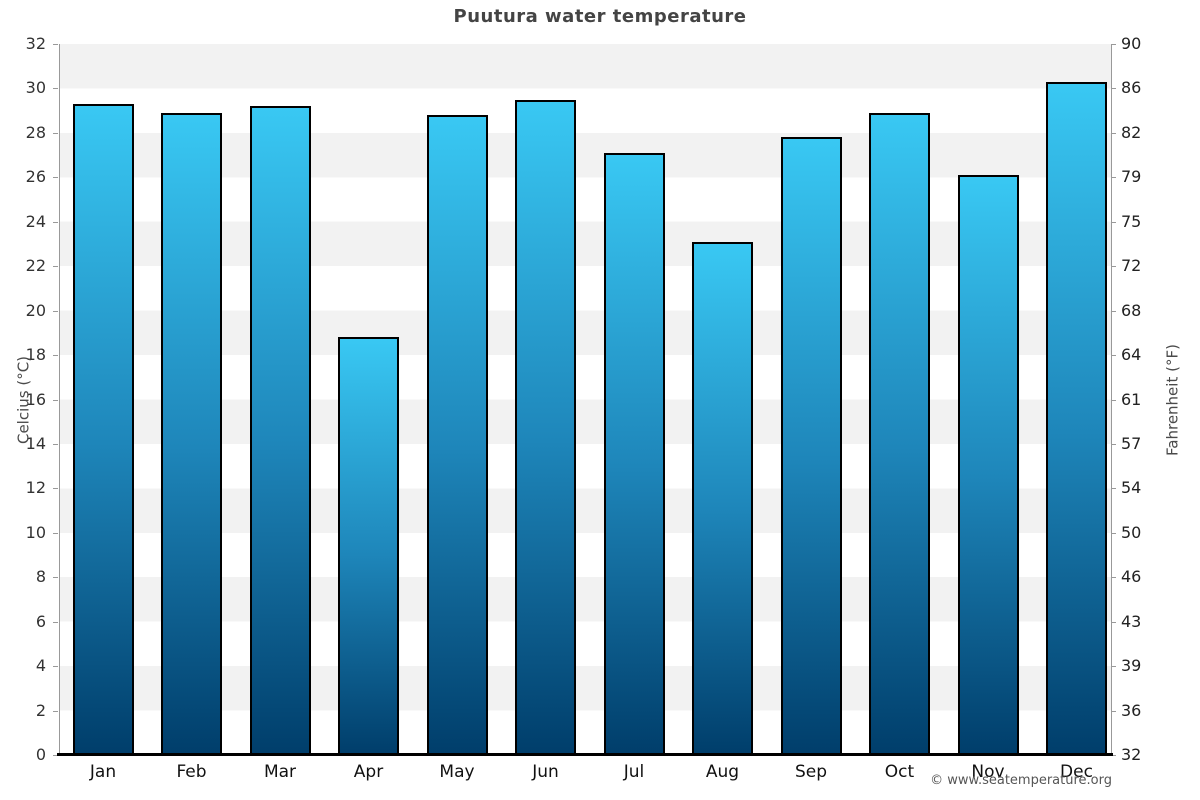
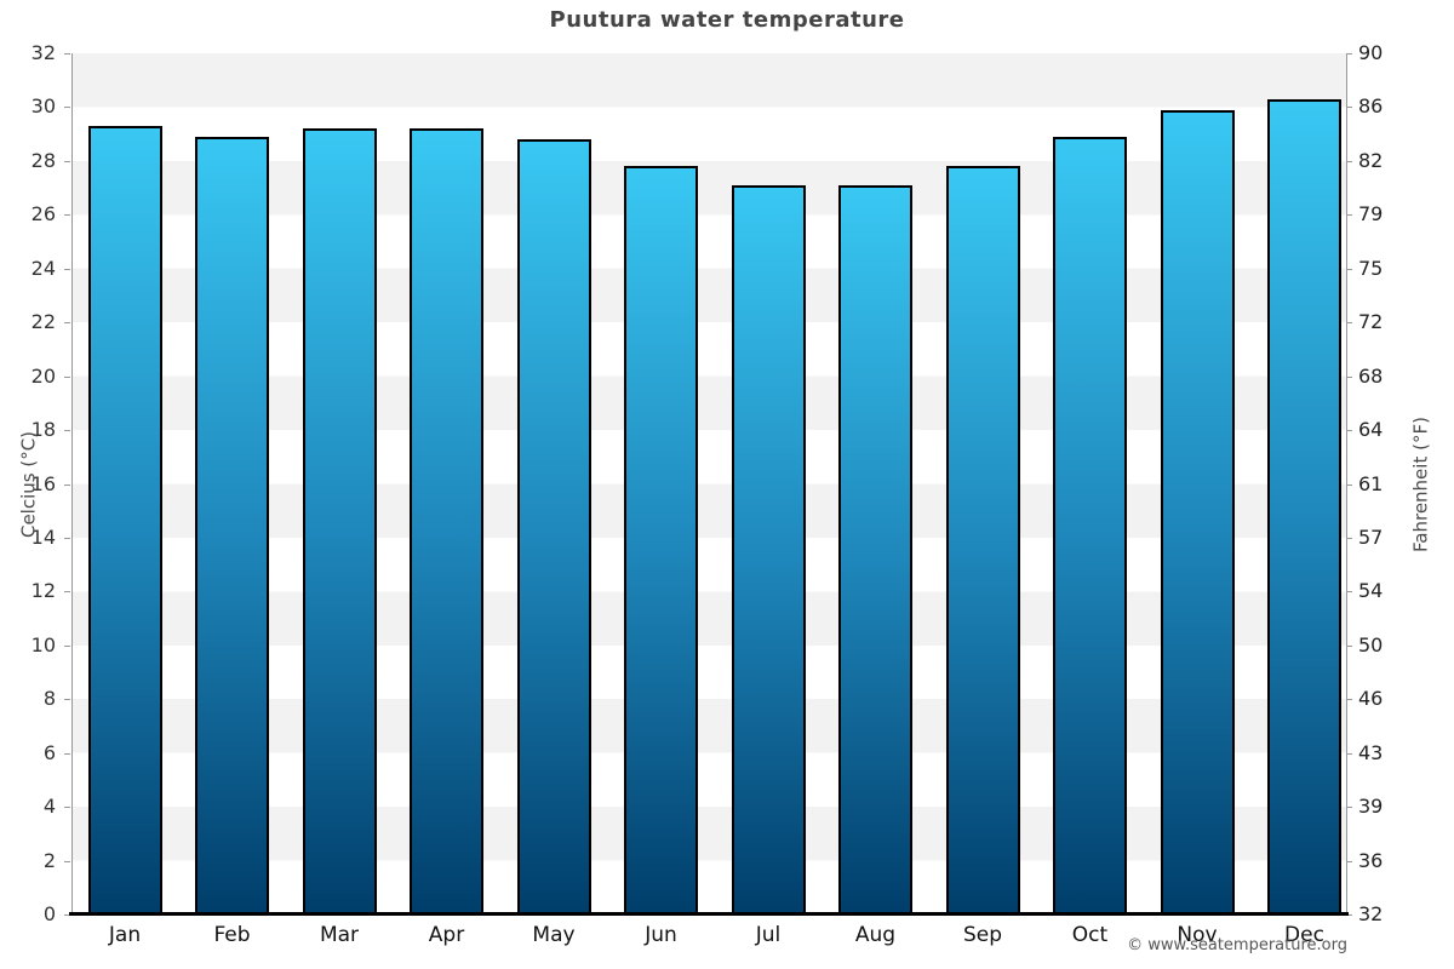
Apr: 18.8 -> 29.2
Jun: 29.5 -> 27.8
Aug: 23.1 -> 27.1
Nov: 26.1 -> 29.9
